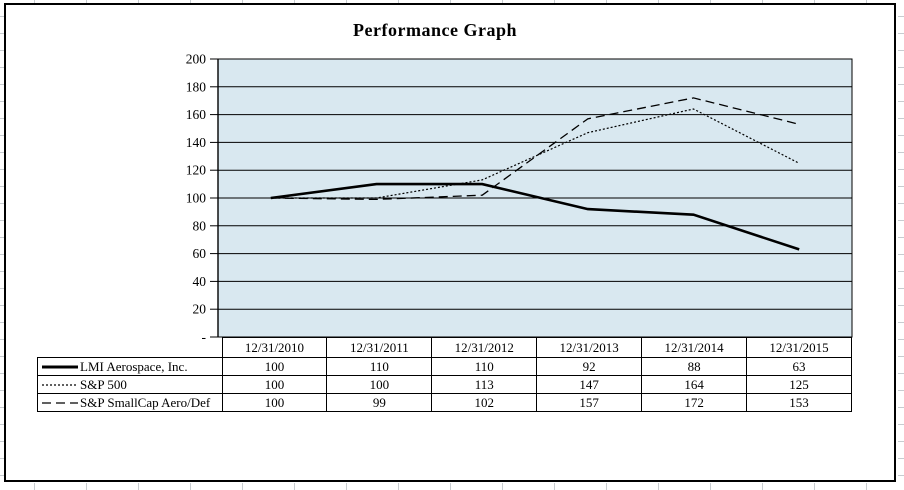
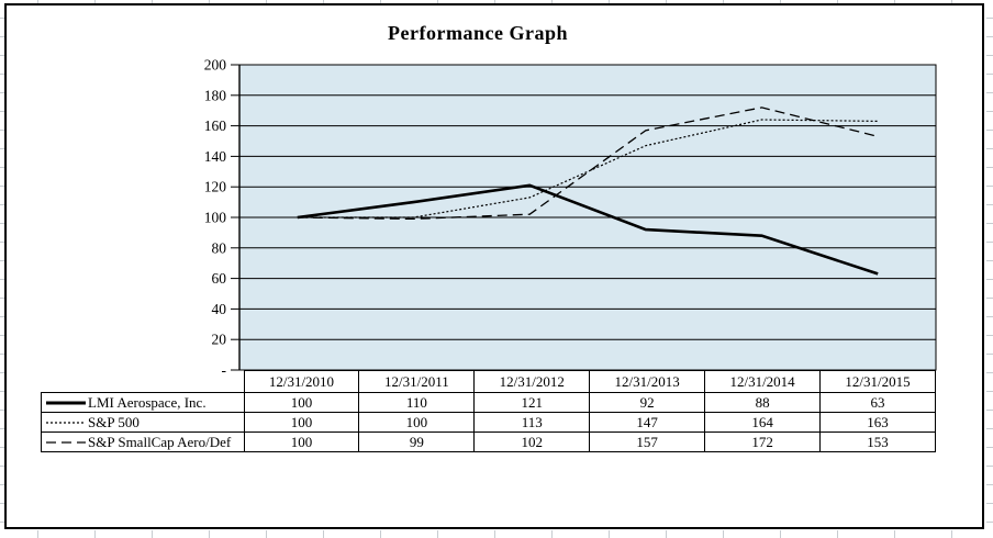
LMI Aerospace, Inc./12/31/2012: 110 -> 121
S&P 500/12/31/2015: 125 -> 163
